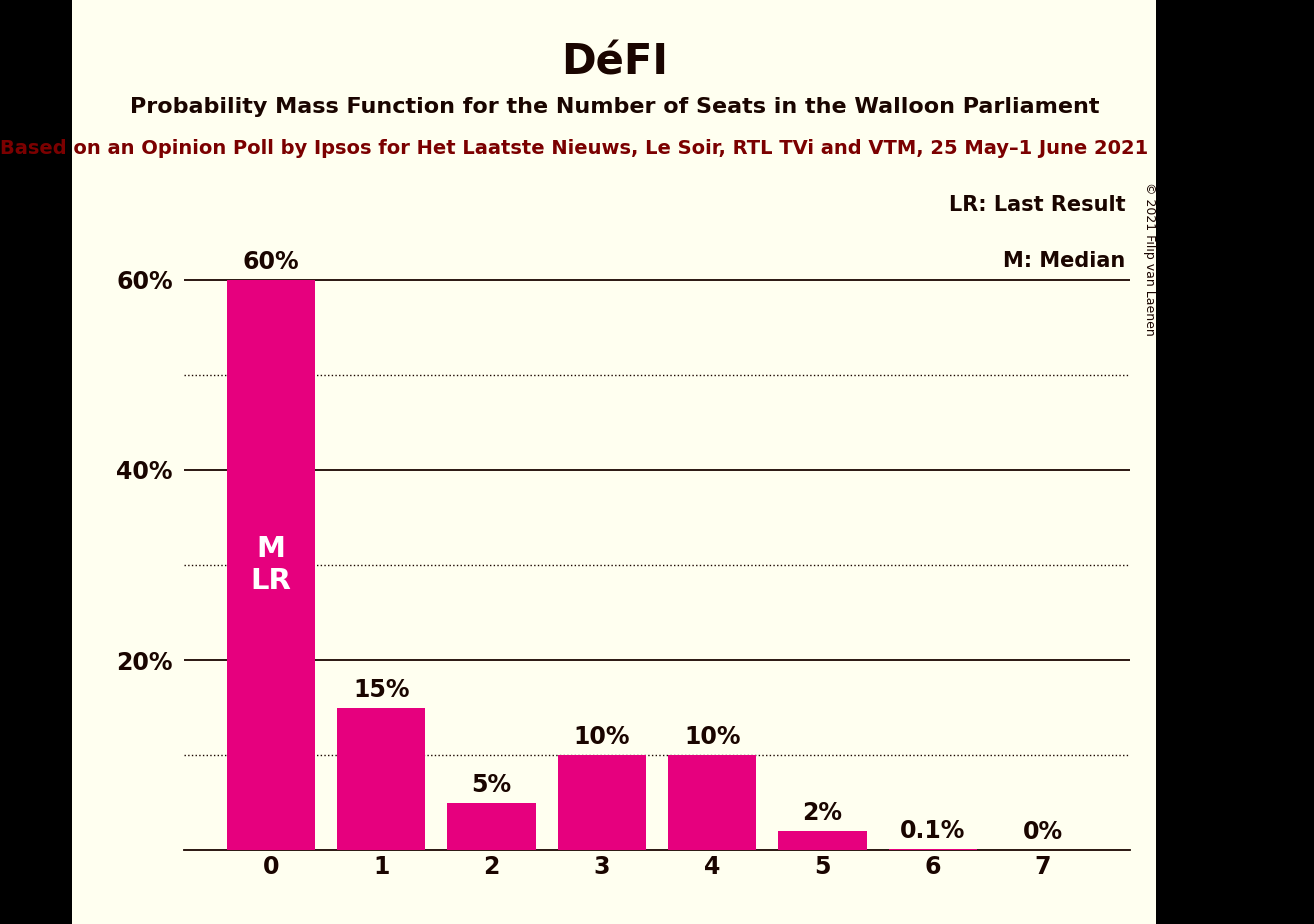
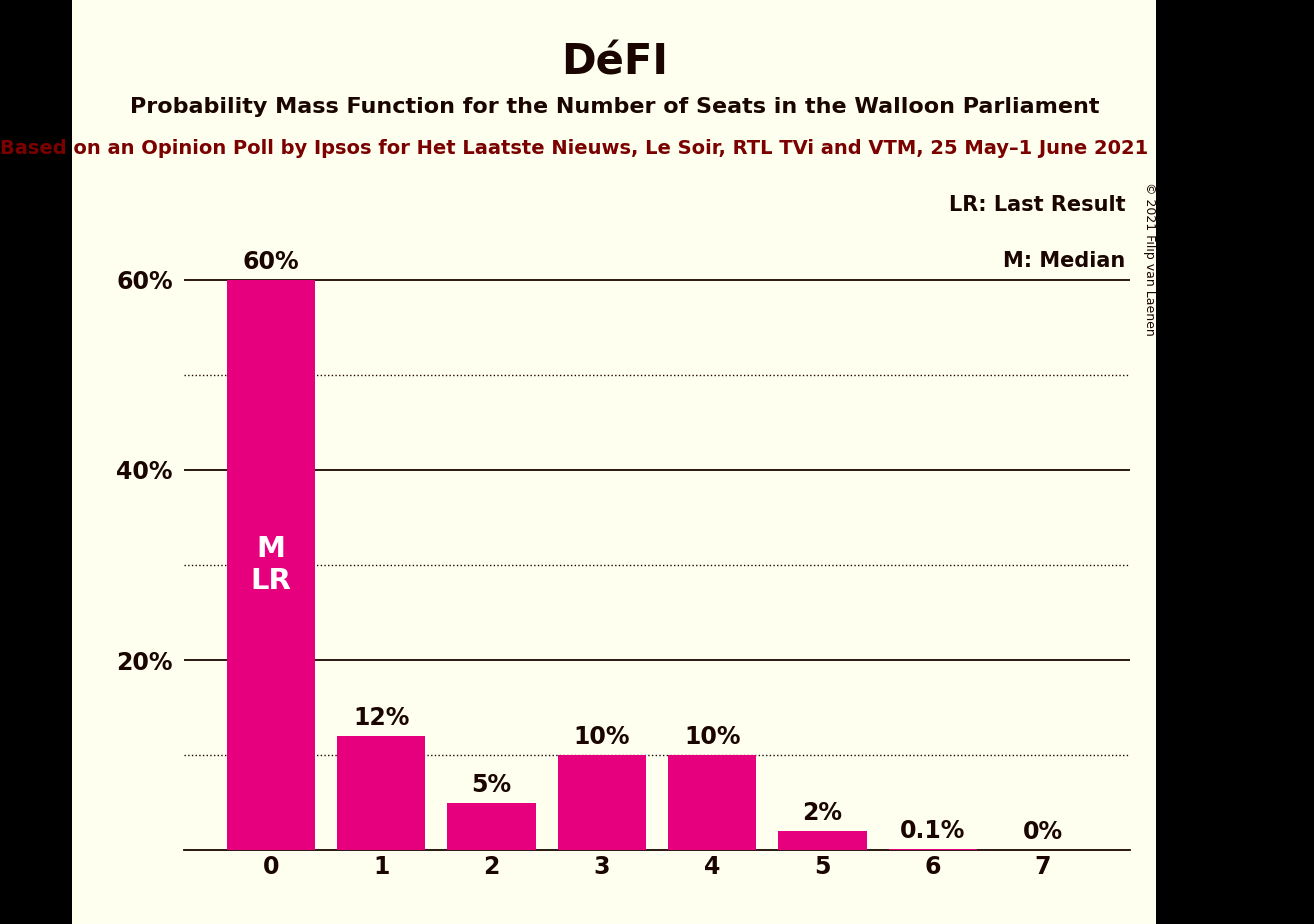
1: 15% -> 12%
